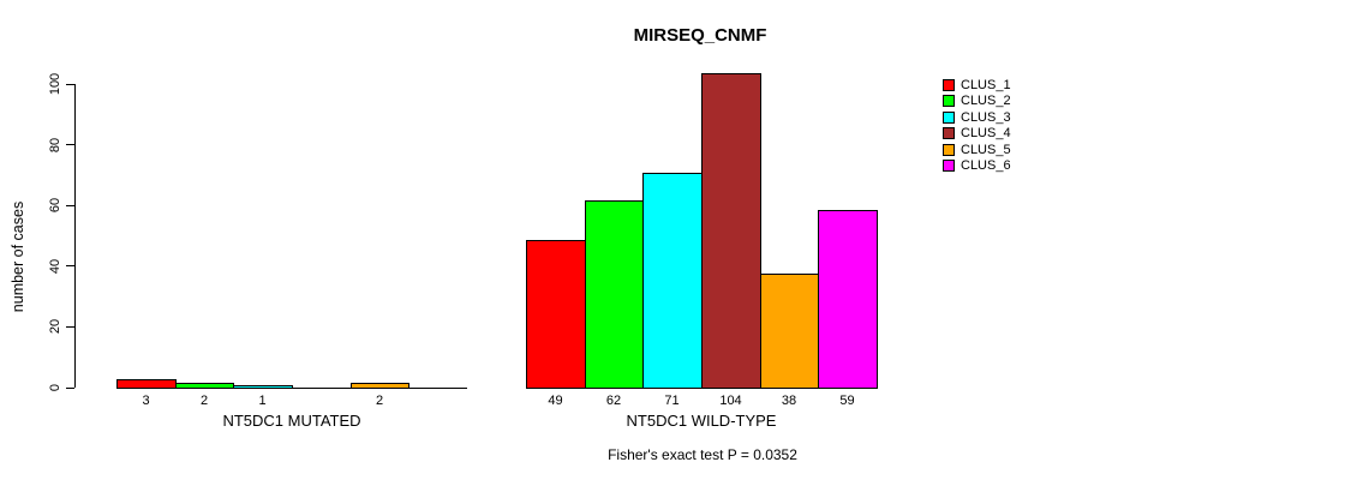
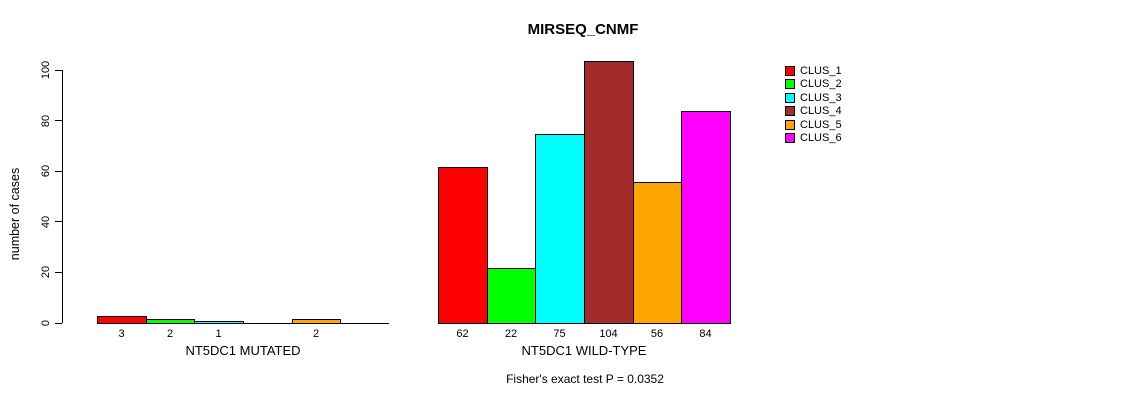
CLUS_1/NT5DC1 WILD-TYPE: 49 -> 62
CLUS_2/NT5DC1 WILD-TYPE: 62 -> 22
CLUS_3/NT5DC1 WILD-TYPE: 71 -> 75
CLUS_5/NT5DC1 WILD-TYPE: 38 -> 56
CLUS_6/NT5DC1 WILD-TYPE: 59 -> 84
